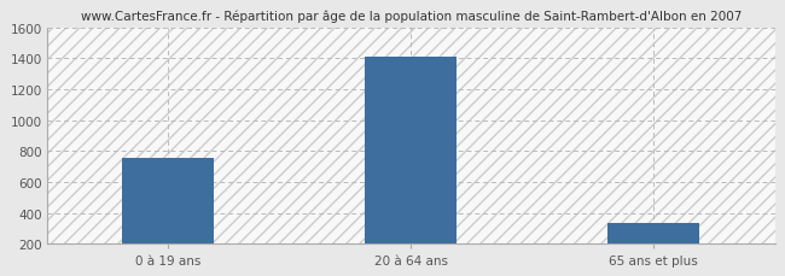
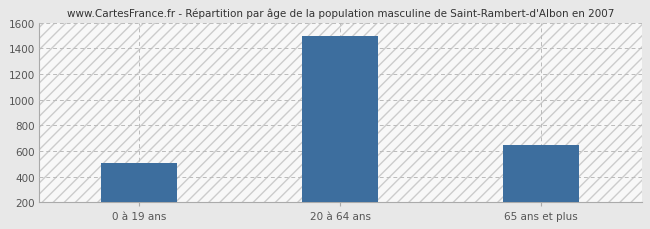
0 à 19 ans: 760 -> 510
20 à 64 ans: 1410 -> 1500
65 ans et plus: 340 -> 650
